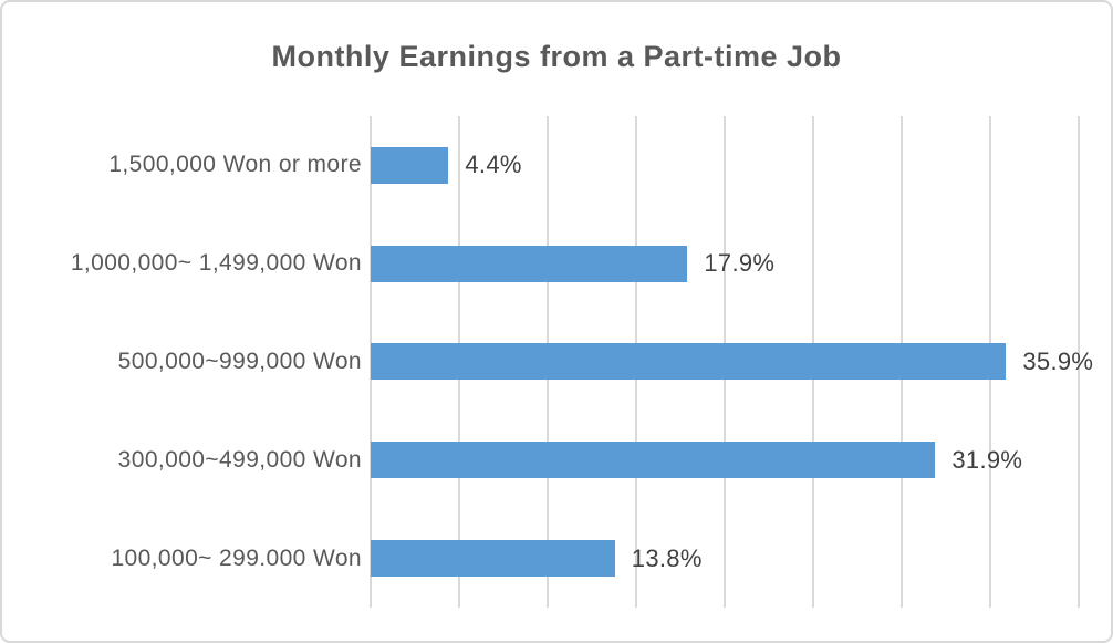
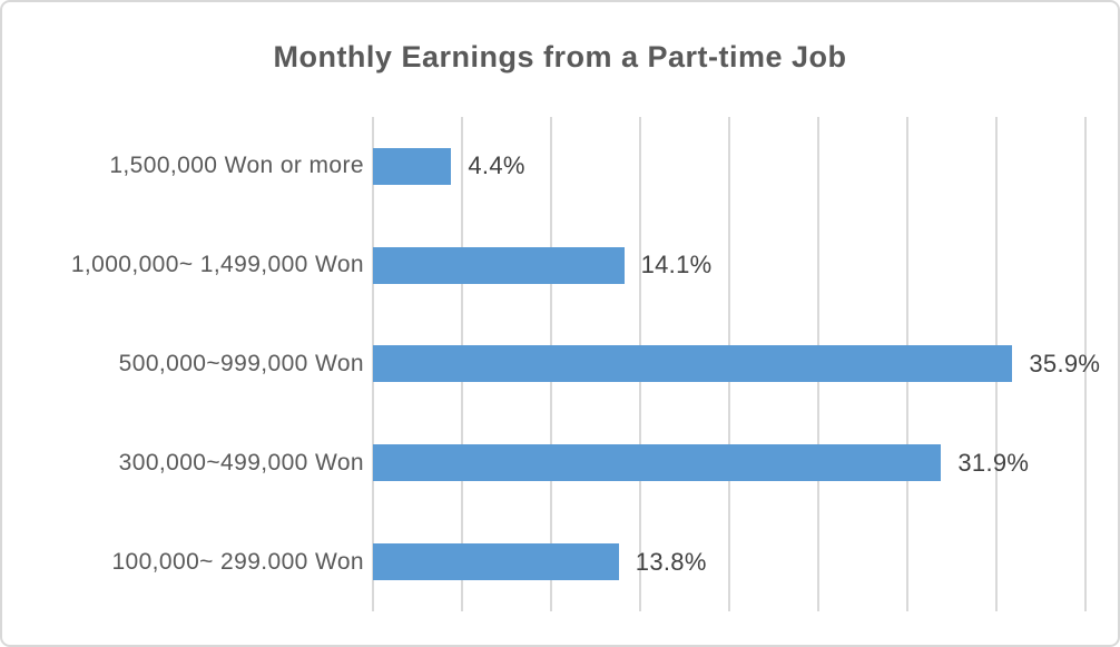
1,000,000~ 1,499,000 Won: 17.9% -> 14.1%
